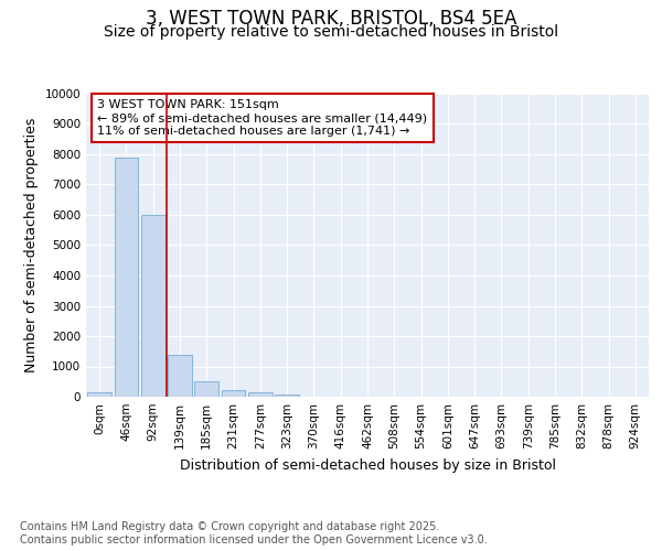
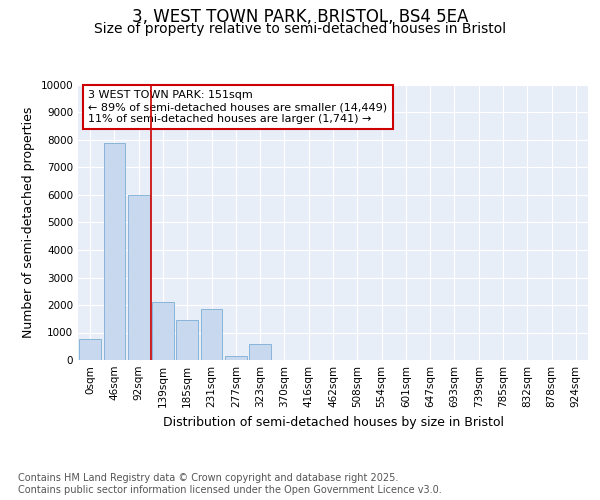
0sqm: 150 -> 750
139sqm: 1400 -> 2100
185sqm: 500 -> 1450
231sqm: 220 -> 1850
323sqm: 60 -> 600
